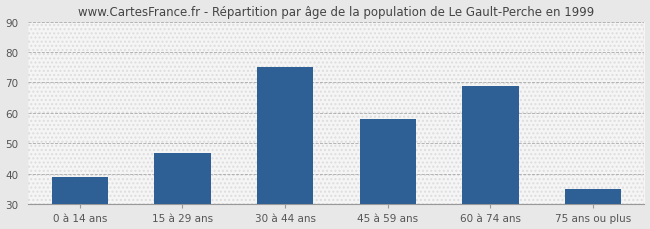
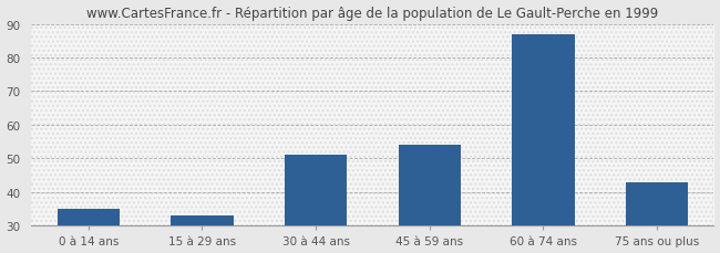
0 à 14 ans: 39 -> 35
15 à 29 ans: 47 -> 33
30 à 44 ans: 75 -> 51
45 à 59 ans: 58 -> 54
60 à 74 ans: 69 -> 87
75 ans ou plus: 35 -> 43
